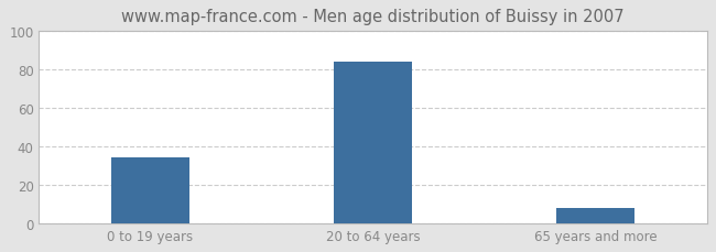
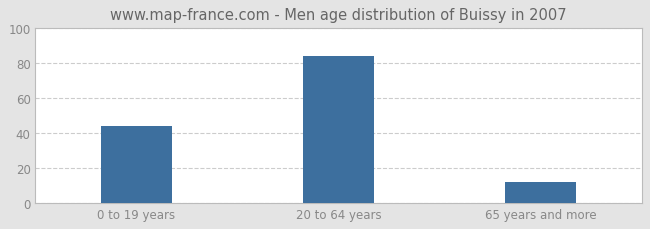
0 to 19 years: 34 -> 44
65 years and more: 8 -> 12
